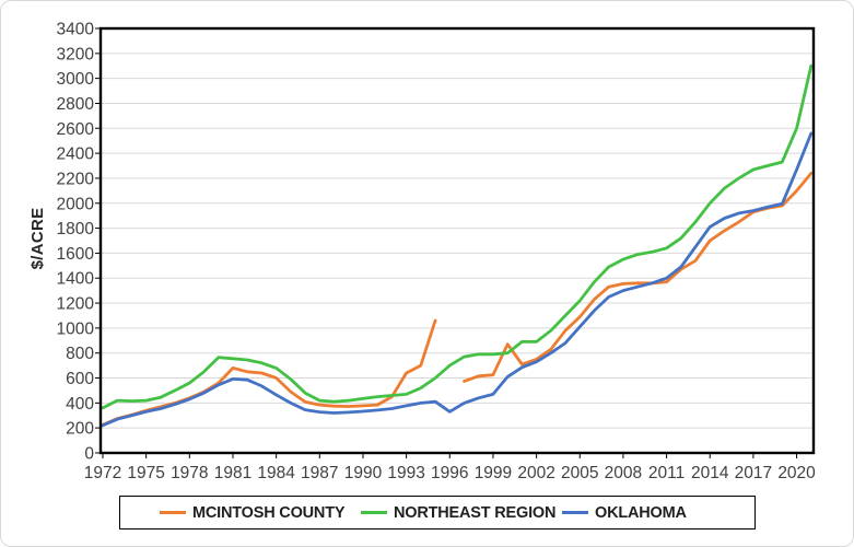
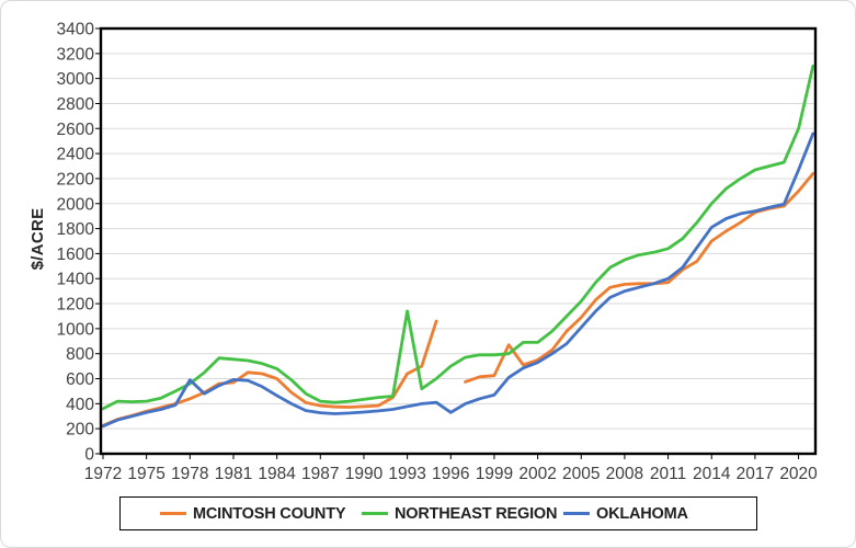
OKLAHOMA/1978: 430 -> 590
MCINTOSH COUNTY/1981: 680 -> 570
NORTHEAST REGION/1993: 470 -> 1140
